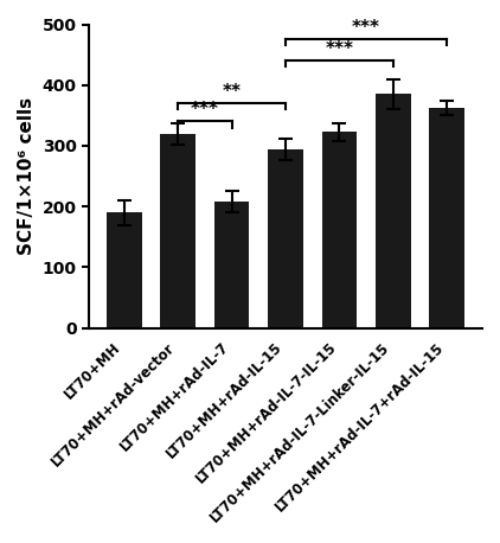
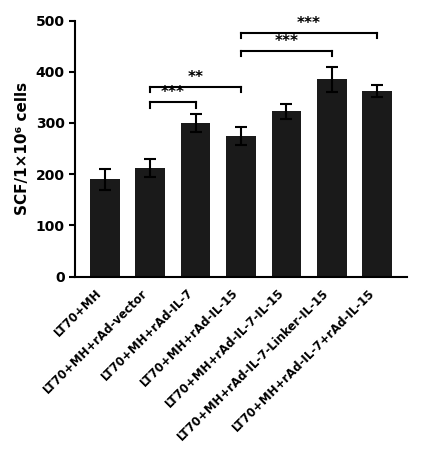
LT70+MH+rAd-vector: 320 -> 212
LT70+MH+rAd-IL-7: 208 -> 300
LT70+MH+rAd-IL-15: 294 -> 275
